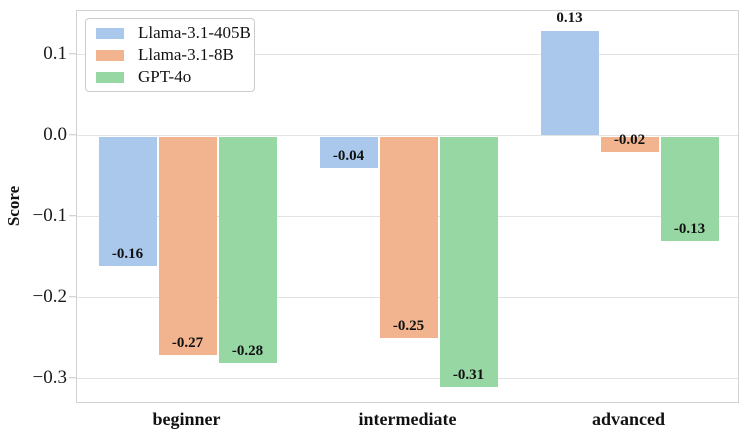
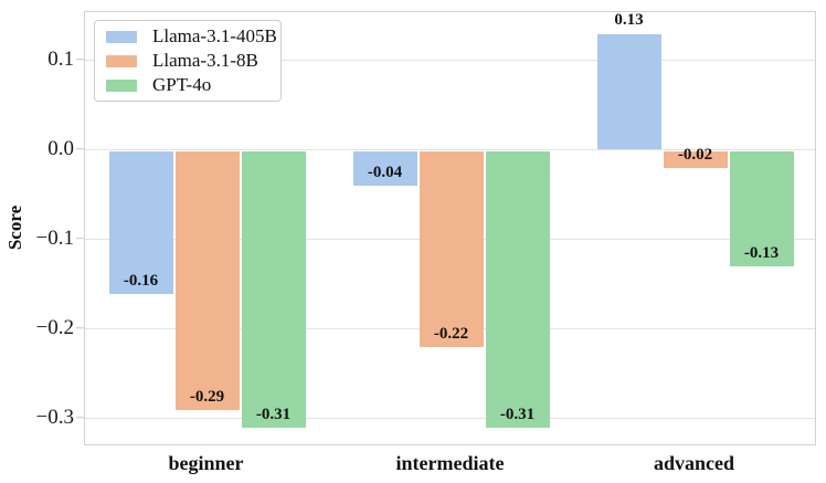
Llama-3.1-8B/beginner: -0.27 -> -0.29
GPT-4o/beginner: -0.28 -> -0.31
Llama-3.1-8B/intermediate: -0.25 -> -0.22
